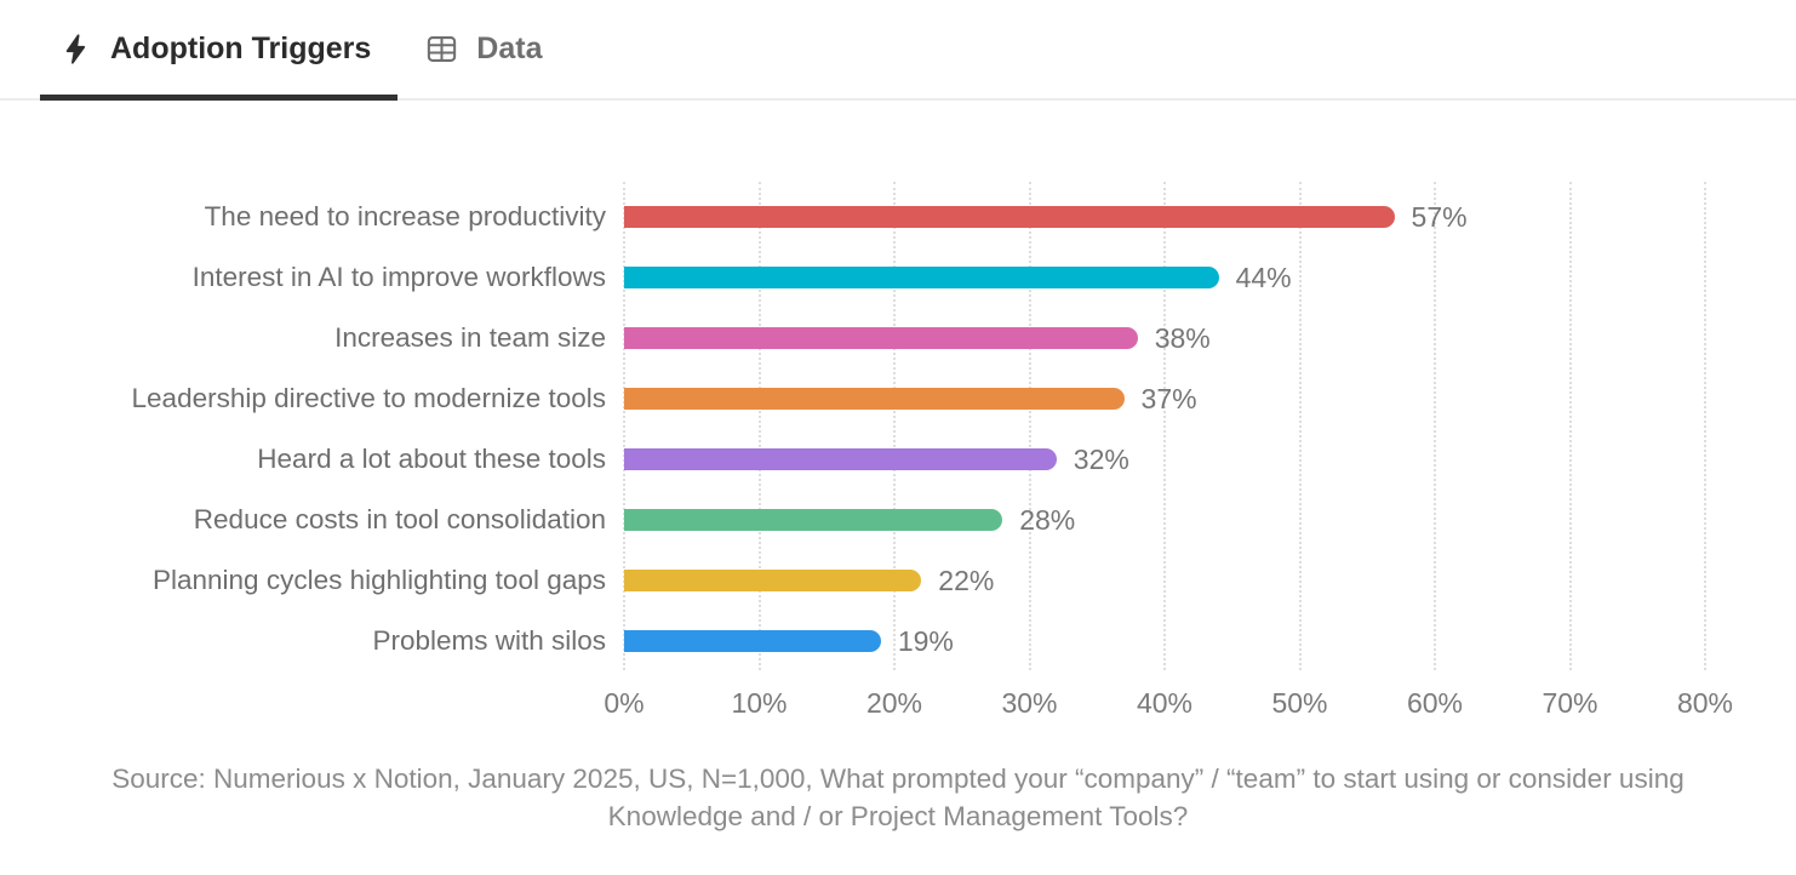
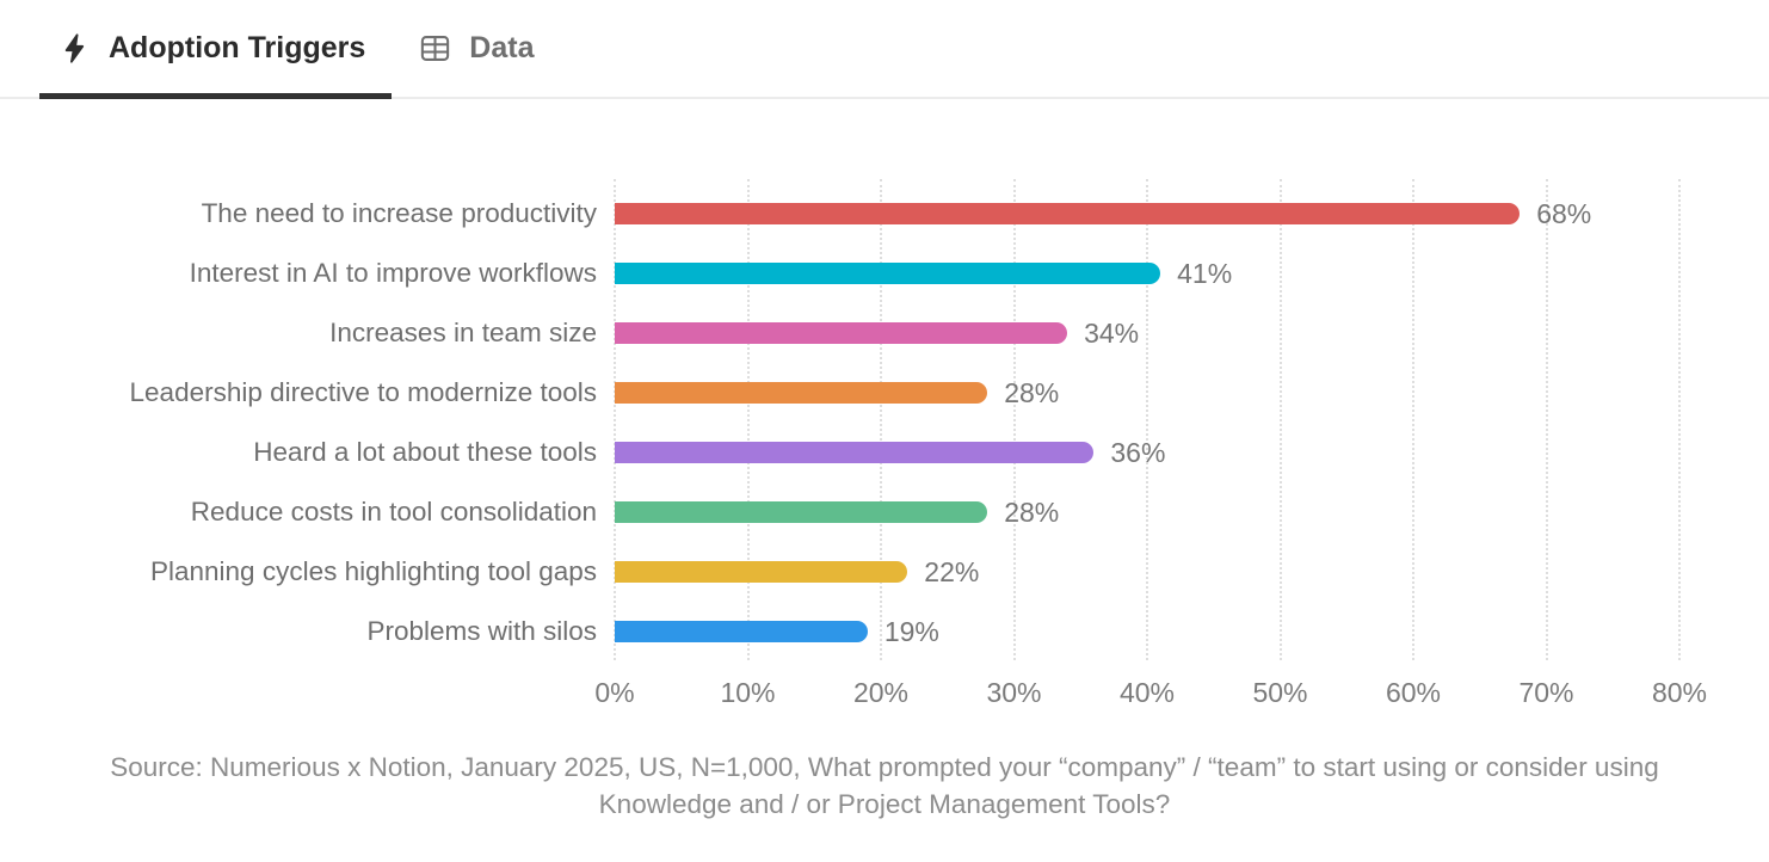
The need to increase productivity: 57% -> 68%
Interest in AI to improve workflows: 44% -> 41%
Increases in team size: 38% -> 34%
Leadership directive to modernize tools: 37% -> 28%
Heard a lot about these tools: 32% -> 36%
